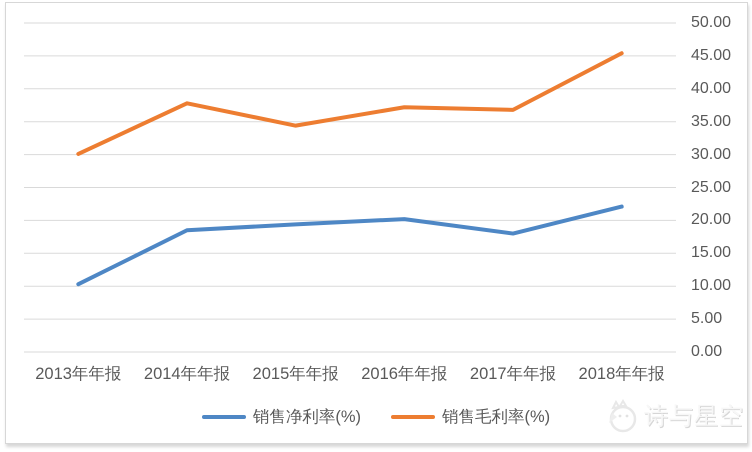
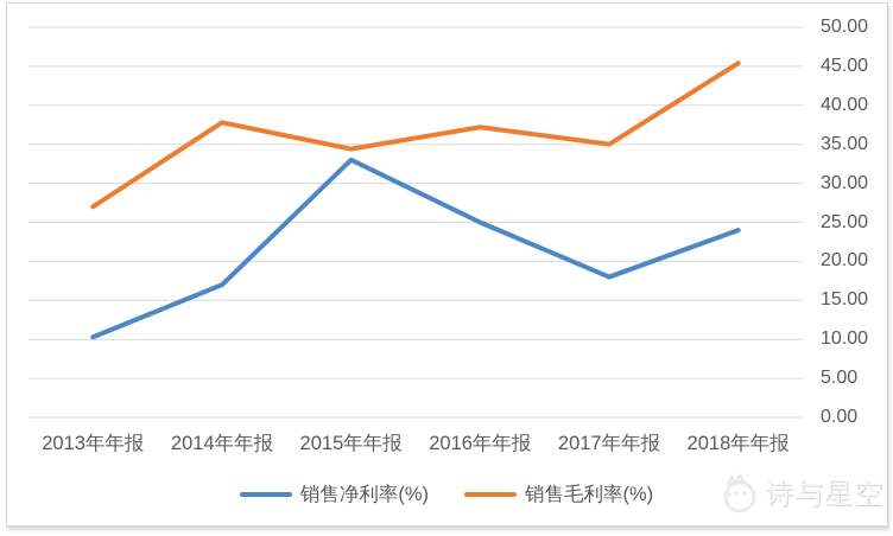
销售毛利率(%)/2013年年报: 30 -> 27
销售净利率(%)/2014年年报: 18 -> 17
销售净利率(%)/2015年年报: 19 -> 33
销售净利率(%)/2016年年报: 20 -> 25
销售毛利率(%)/2017年年报: 37 -> 35
销售净利率(%)/2018年年报: 22 -> 24
